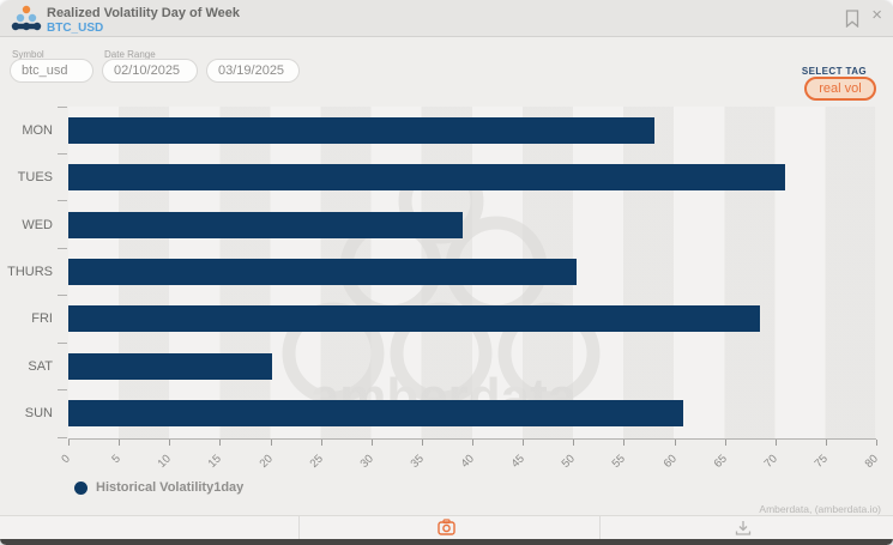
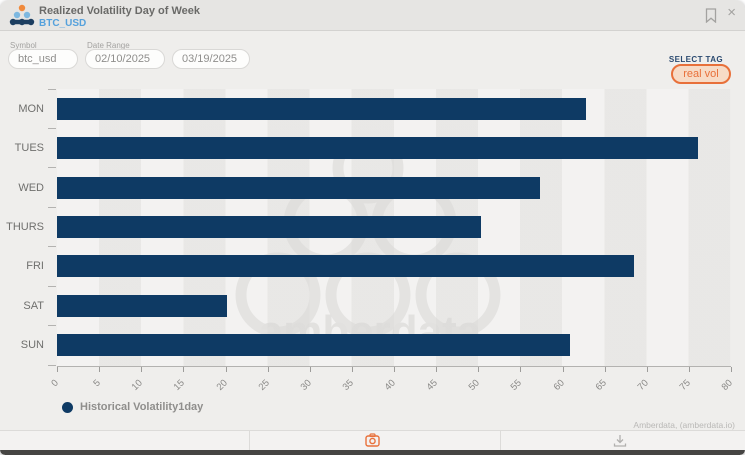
MON: 58 -> 63
TUES: 71 -> 76
WED: 39 -> 57
